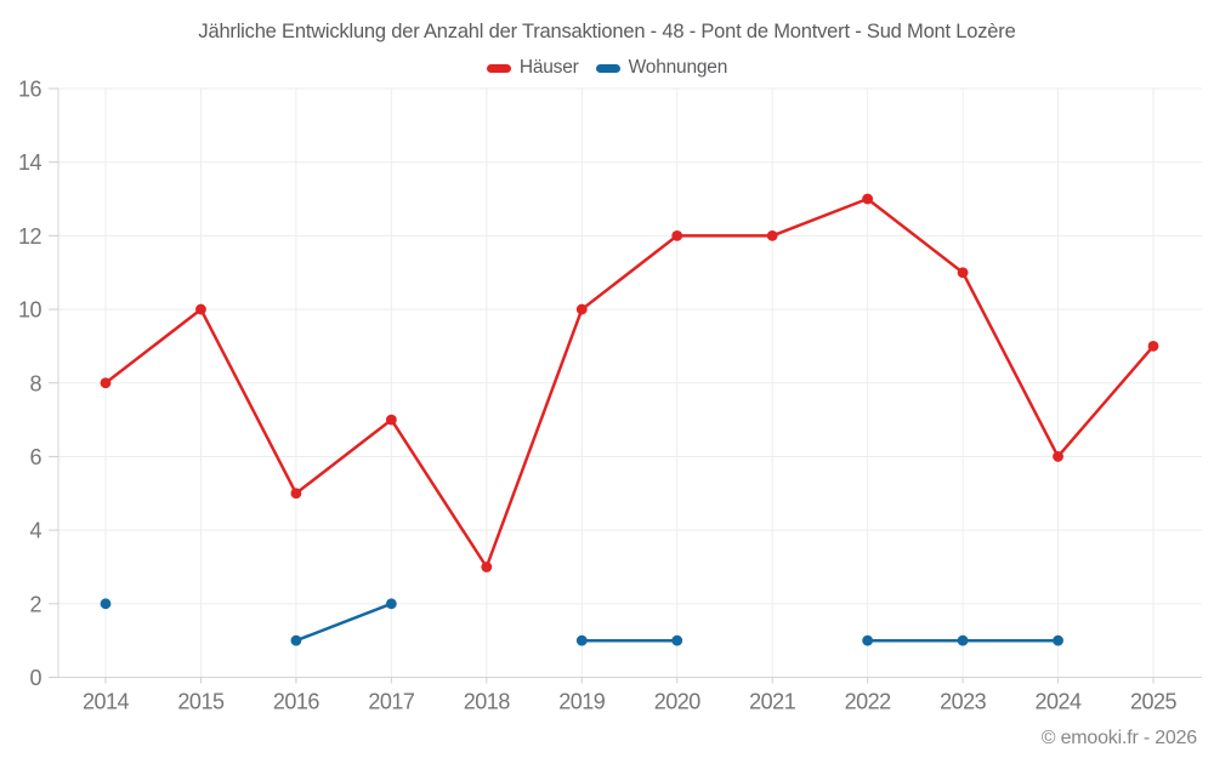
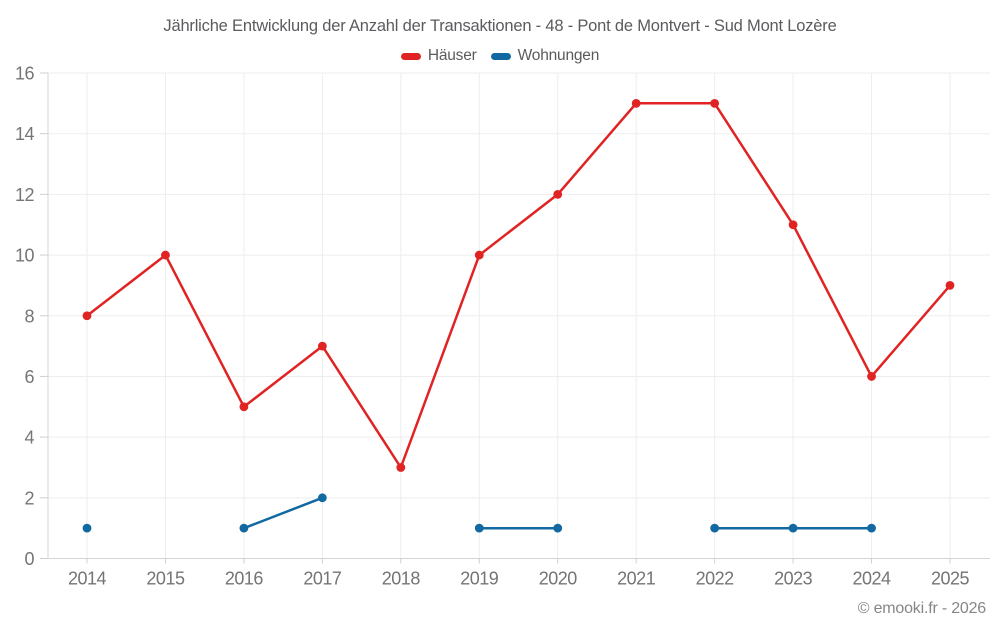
Wohnungen/2014: 2 -> 1
Häuser/2021: 12 -> 15
Häuser/2022: 13 -> 15
